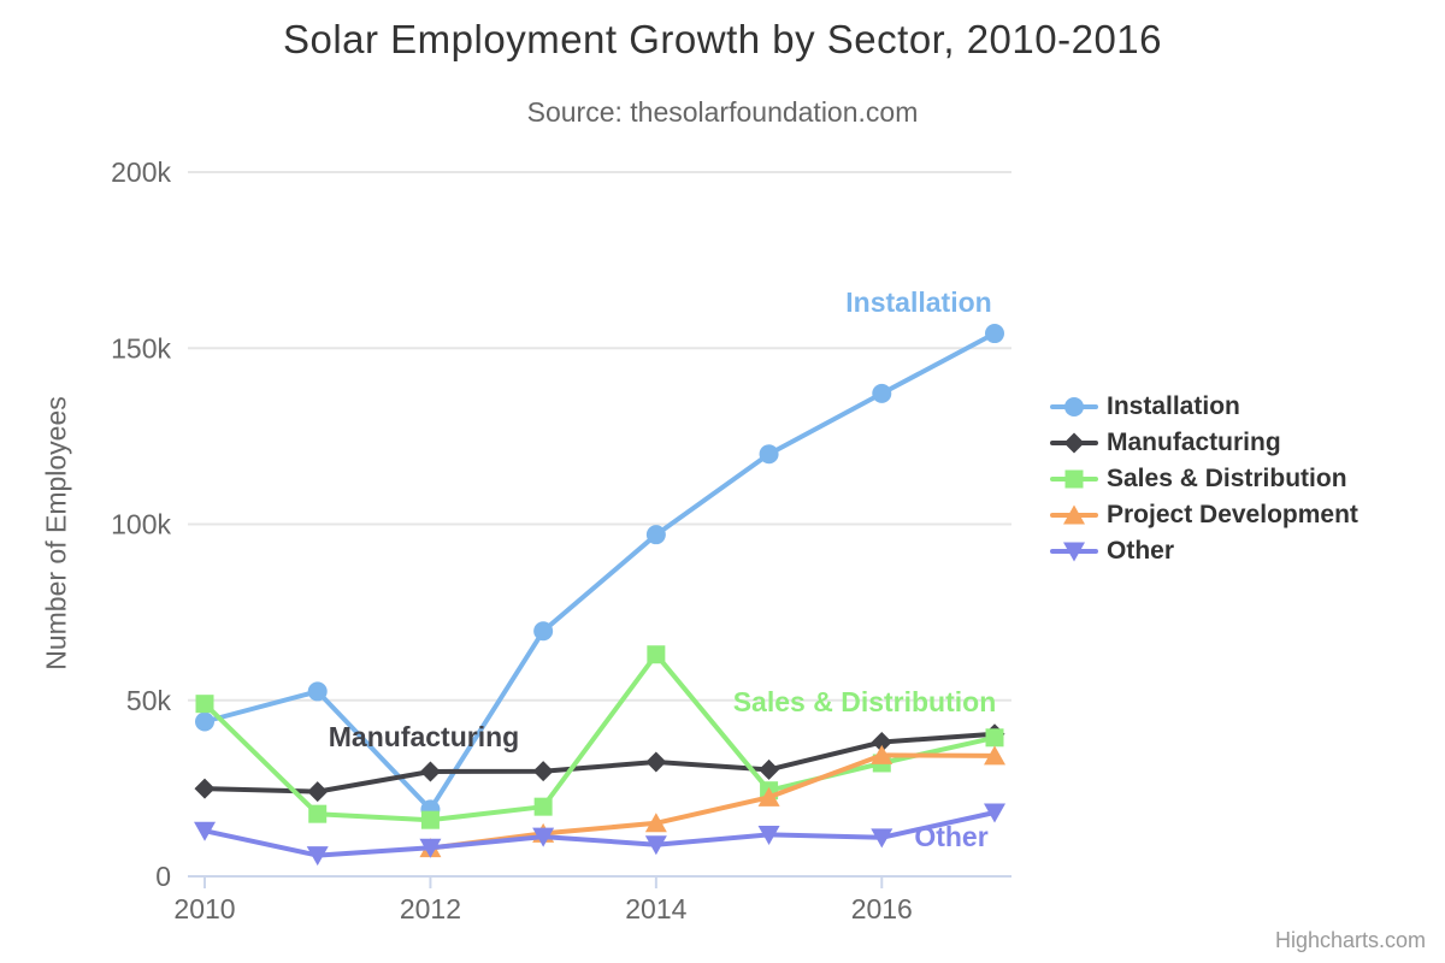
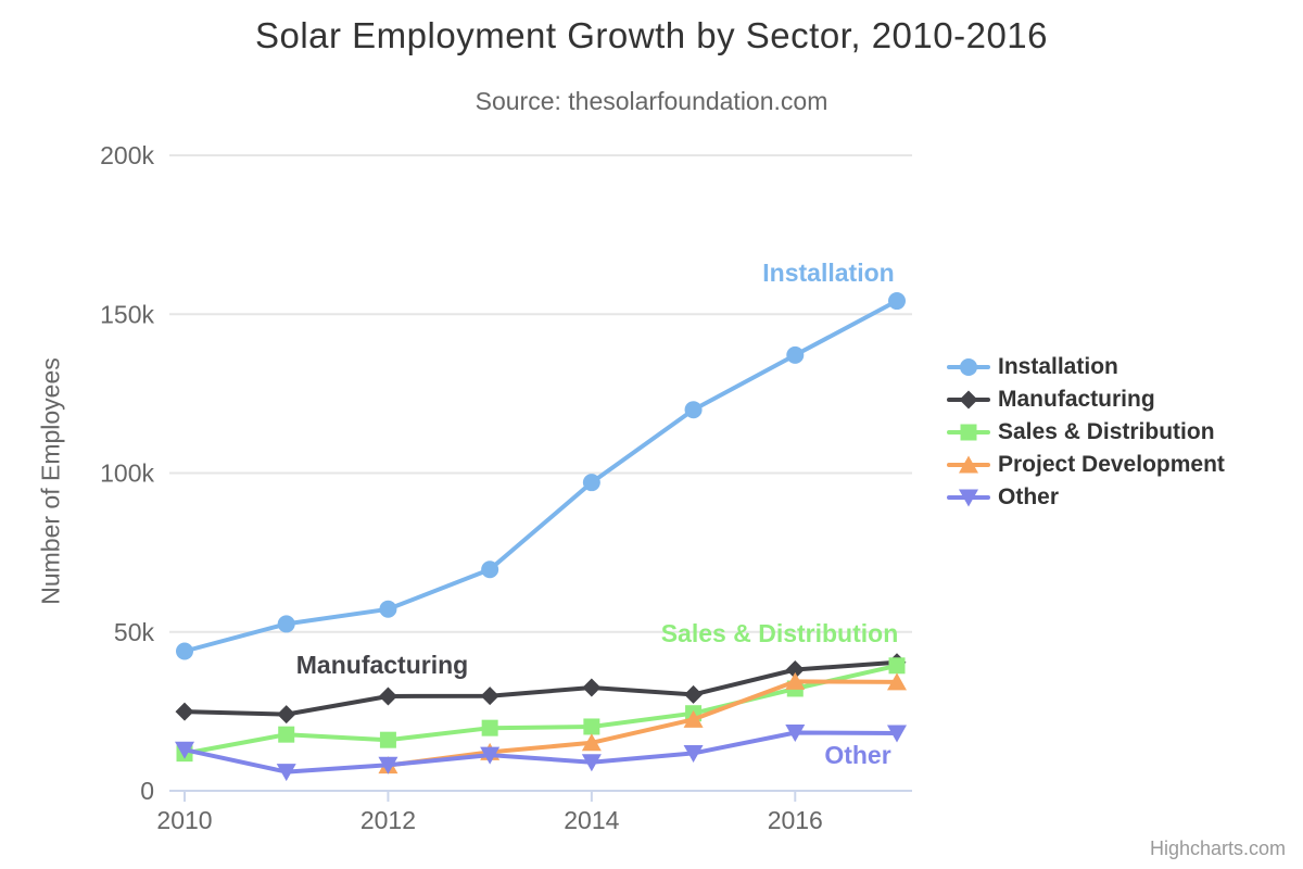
Sales & Distribution/2010: 49k -> 12k
Installation/2012: 19k -> 57k
Sales & Distribution/2014: 63k -> 20k
Other/2016: 11k -> 18k
